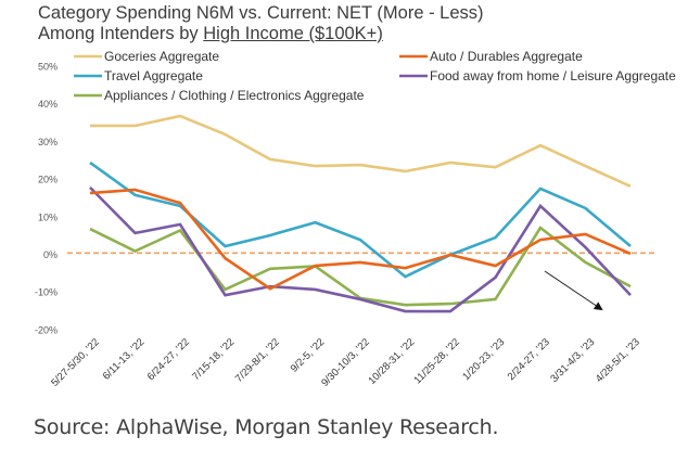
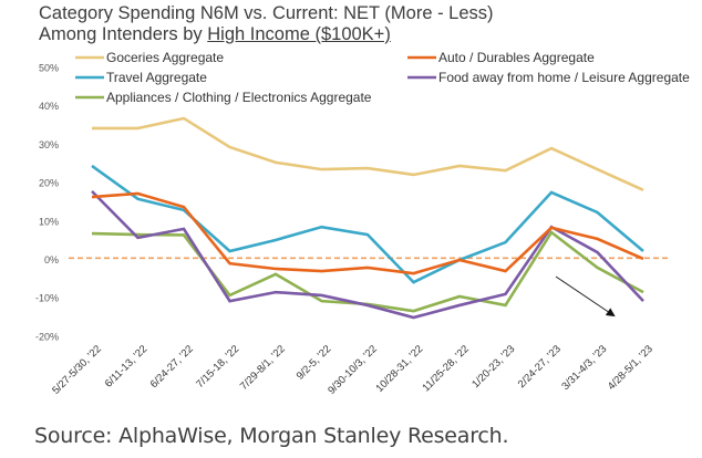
Appliances / Clothing / Electronics Aggregate/6/11-13, '22: 1% -> 7%
Goceries Aggregate/7/15-18, '22: 32% -> 29%
Auto / Durables Aggregate/7/29-8/1, '22: -9% -> -2%
Appliances / Clothing / Electronics Aggregate/9/2-5, '22: -3% -> -11%
Travel Aggregate/9/30-10/3, '22: 4% -> 7%
Food away from home / Leisure Aggregate/11/25-28, '22: -15% -> -12%
Appliances / Clothing / Electronics Aggregate/11/25-28, '22: -13% -> -10%
Food away from home / Leisure Aggregate/1/20-23, '23: -6% -> -9%
Auto / Durables Aggregate/2/24-27, '23: 4% -> 8%
Food away from home / Leisure Aggregate/2/24-27, '23: 13% -> 9%
